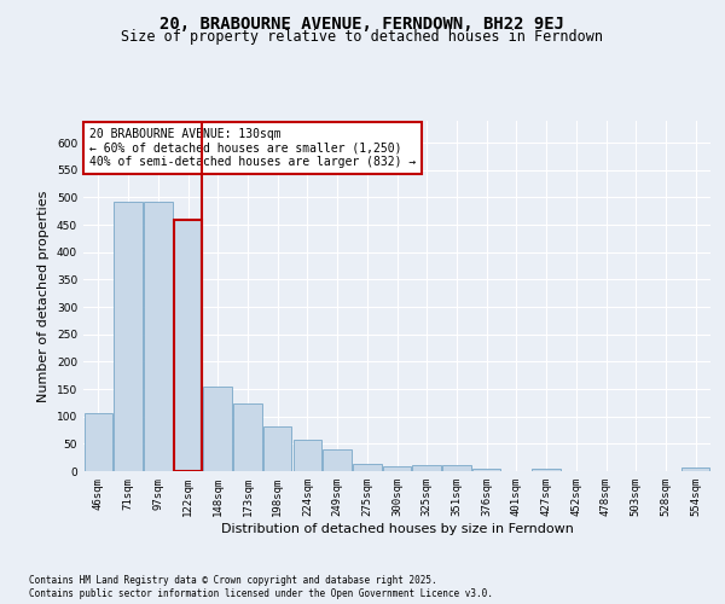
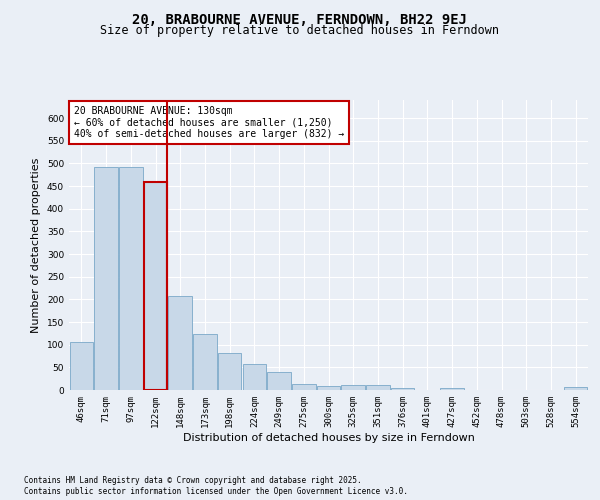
148sqm: 155 -> 207
